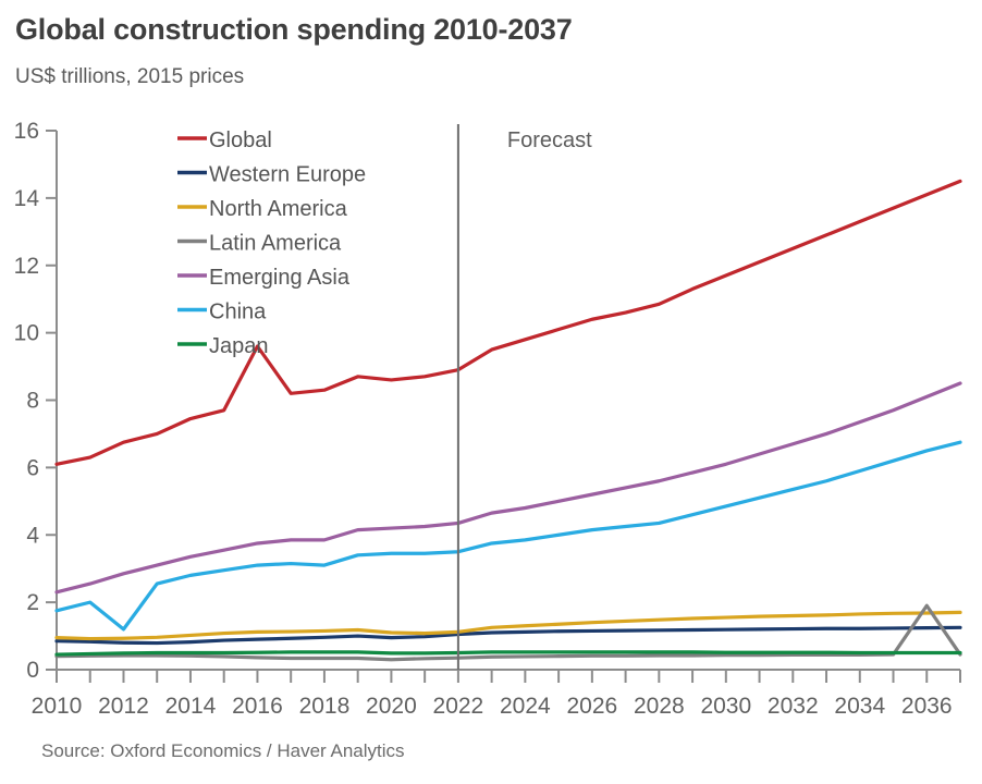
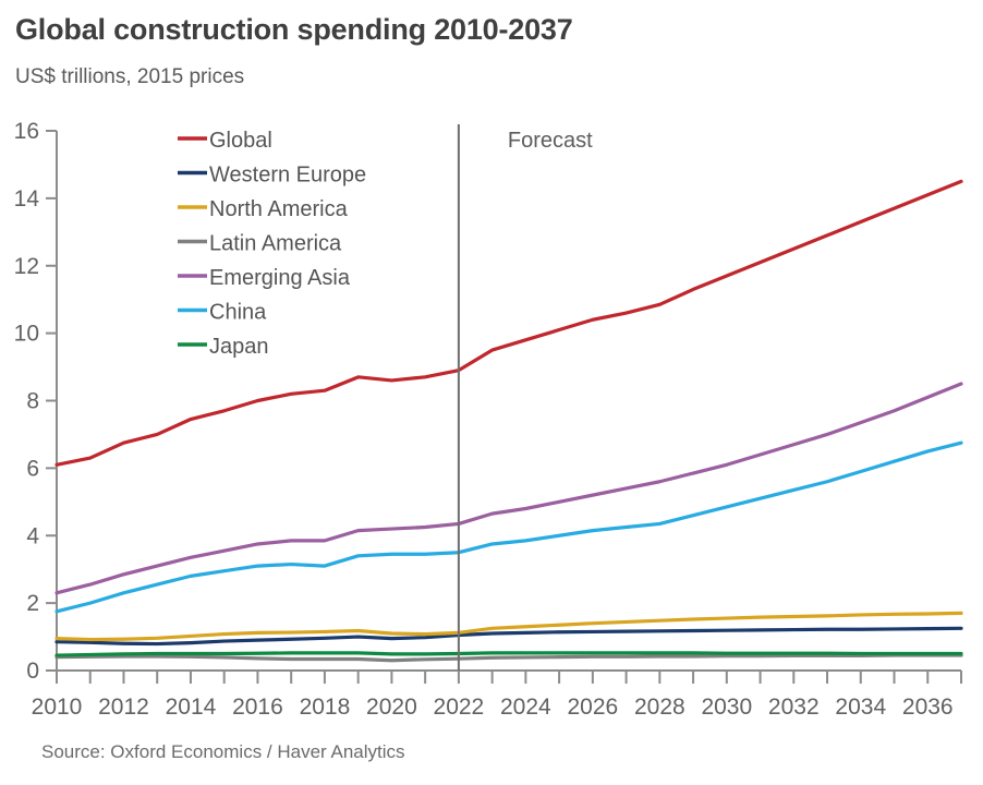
China/2012: 1.2 -> 2.3
Global/2016: 9.6 -> 8.0
Latin America/2036: 1.9 -> 0.5
